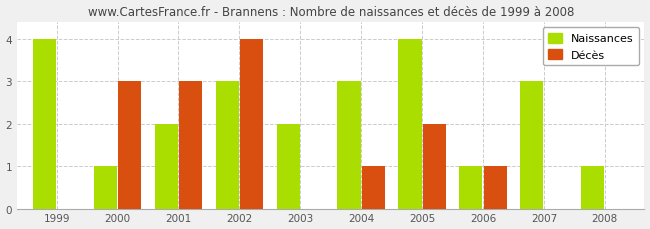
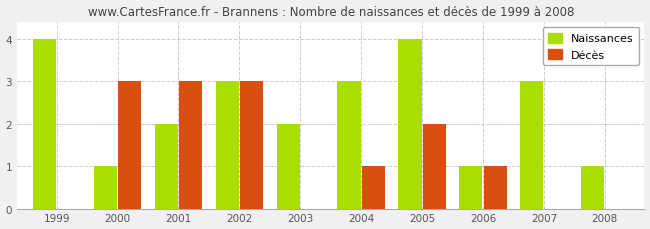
Décès/2002: 4 -> 3
